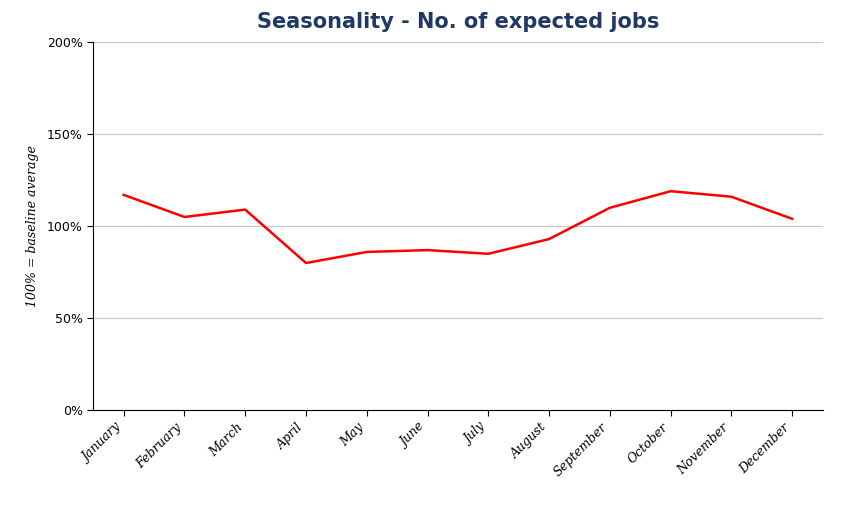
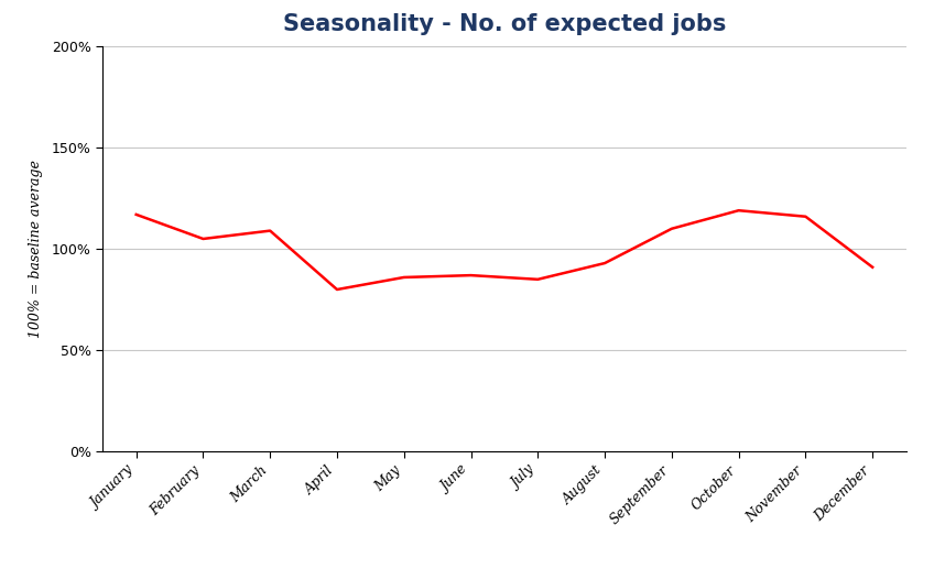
December: 104% -> 91%
